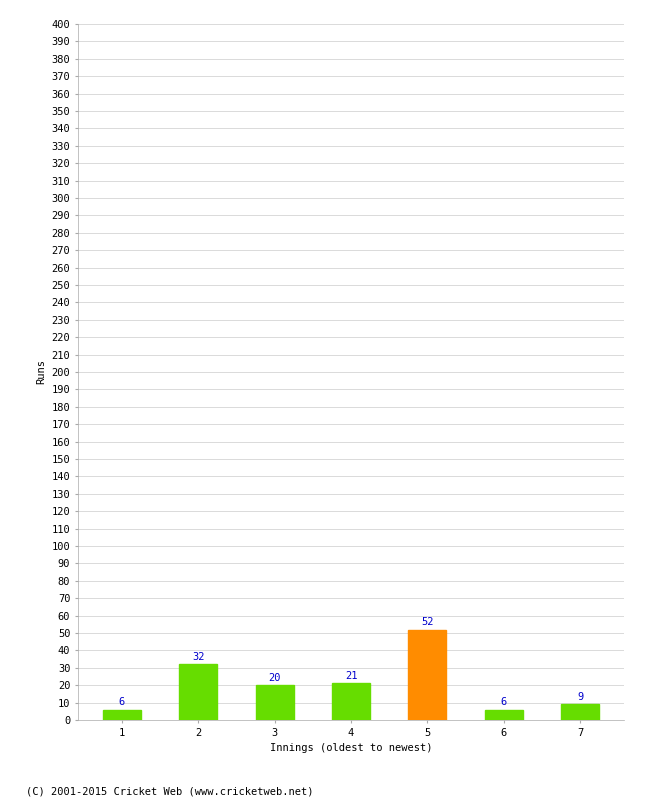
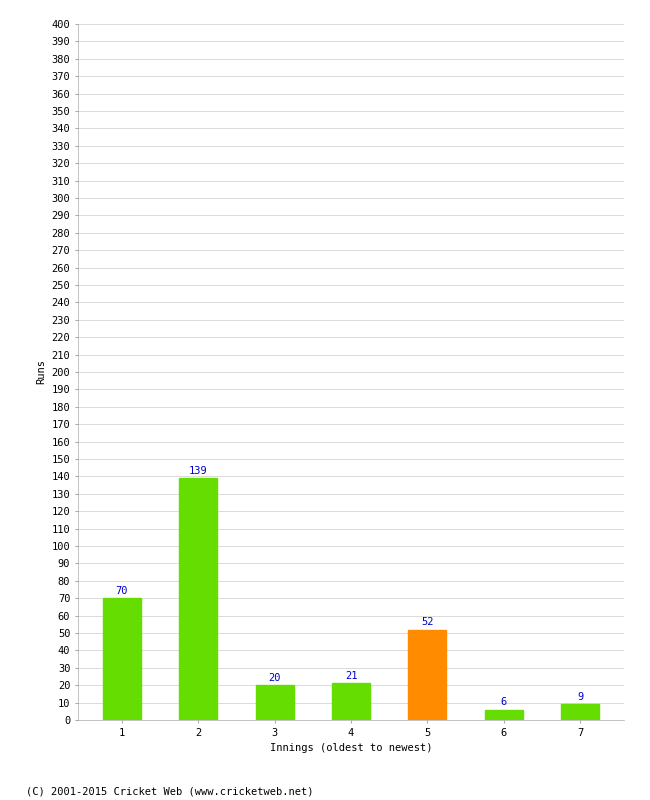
1: 6 -> 70
2: 32 -> 139
